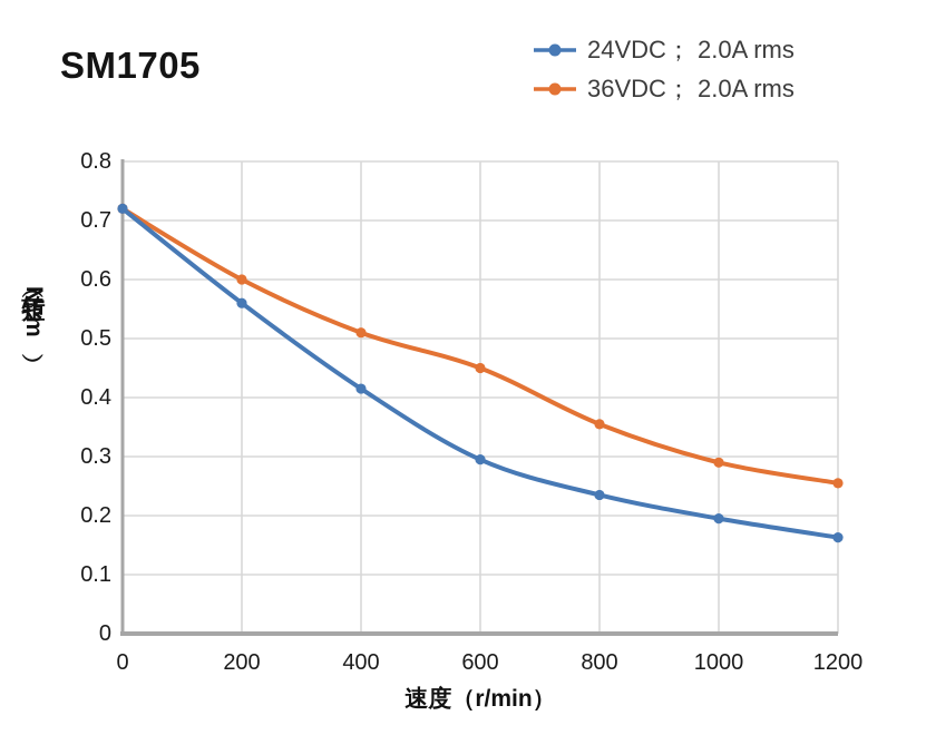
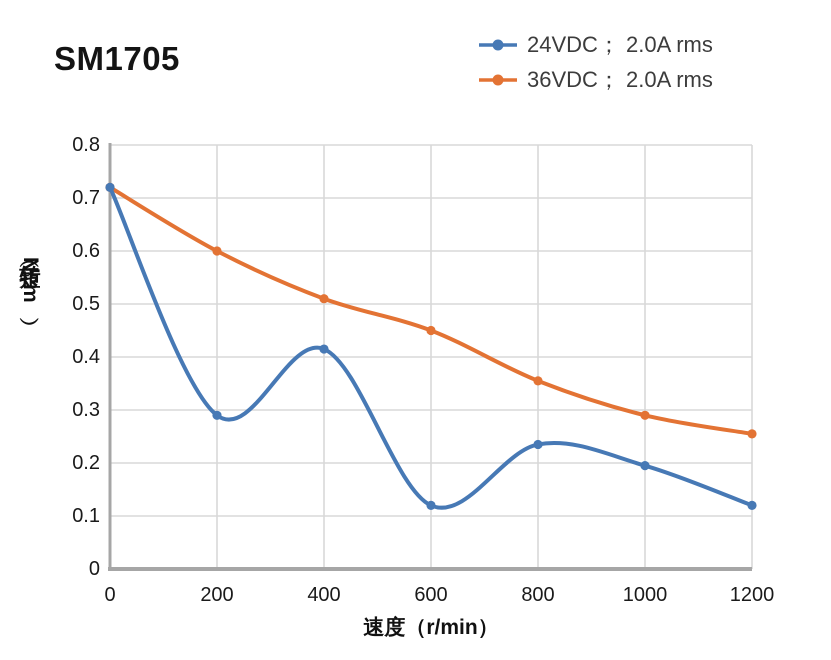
24VDC； 2.0A rms/200: 0.56 -> 0.29
24VDC； 2.0A rms/600: 0.29 -> 0.12
24VDC； 2.0A rms/1200: 0.16 -> 0.12
